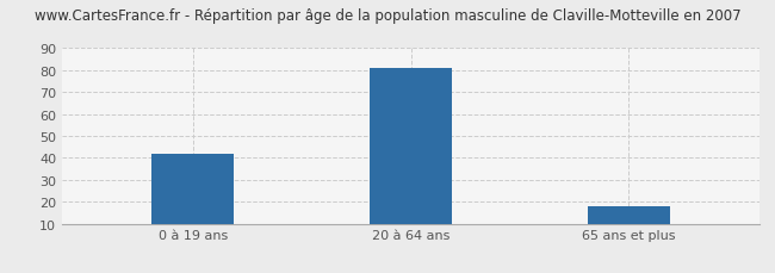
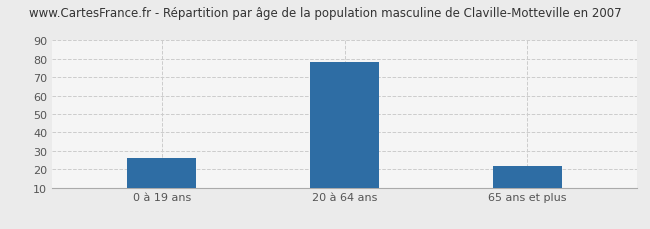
0 à 19 ans: 42 -> 26
20 à 64 ans: 81 -> 78
65 ans et plus: 18 -> 22
